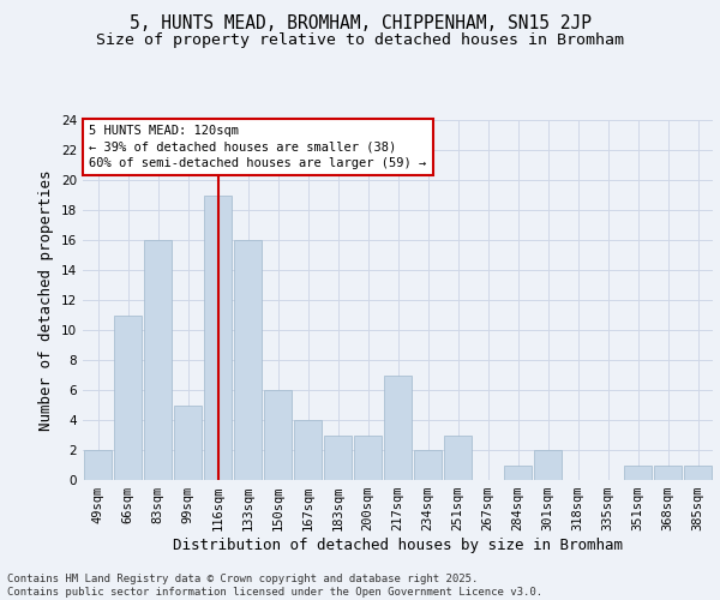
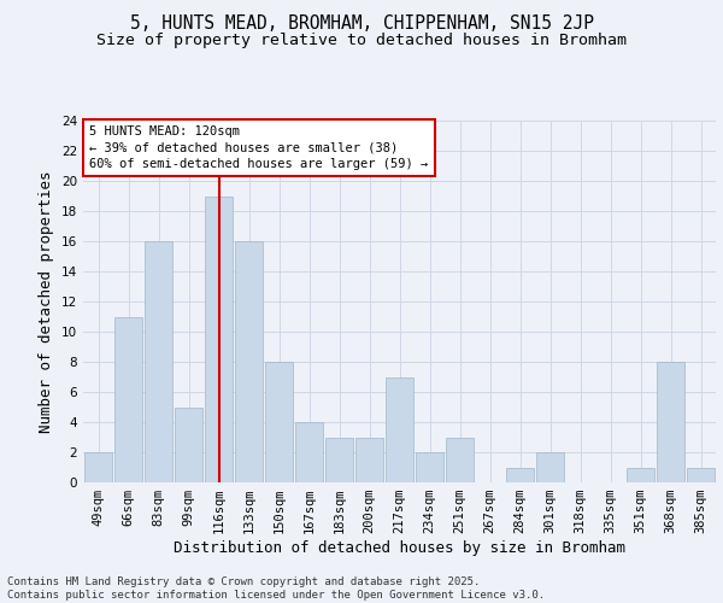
150sqm: 6 -> 8
368sqm: 1 -> 8
